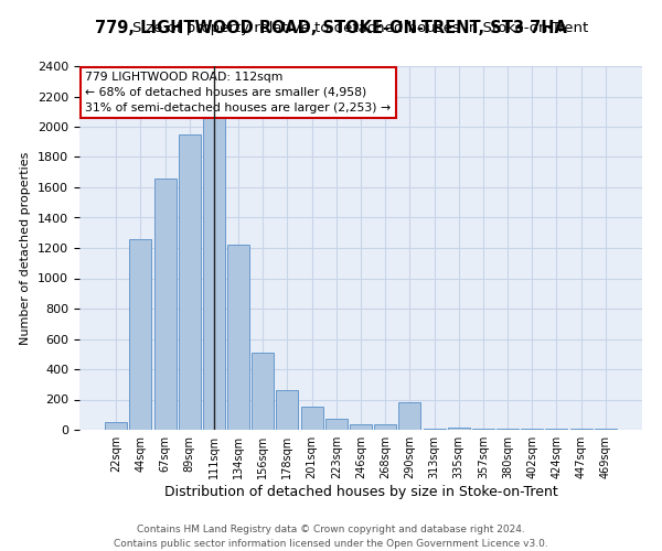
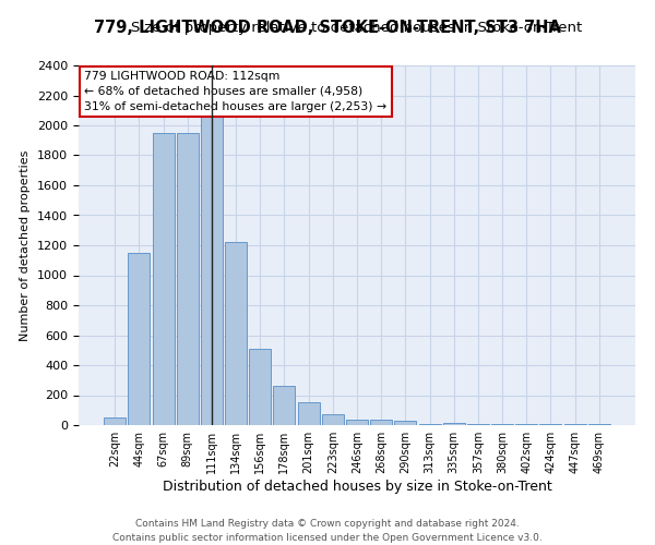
44sqm: 1260 -> 1150
67sqm: 1660 -> 1950
290sqm: 180 -> 30
